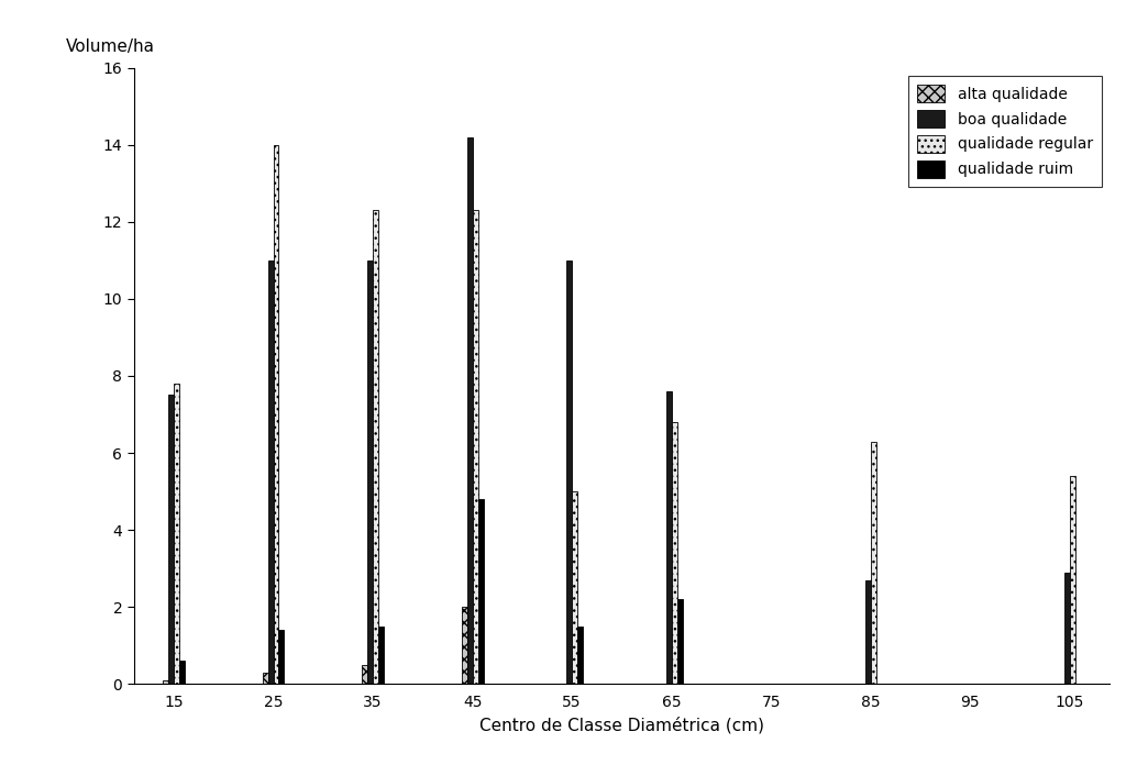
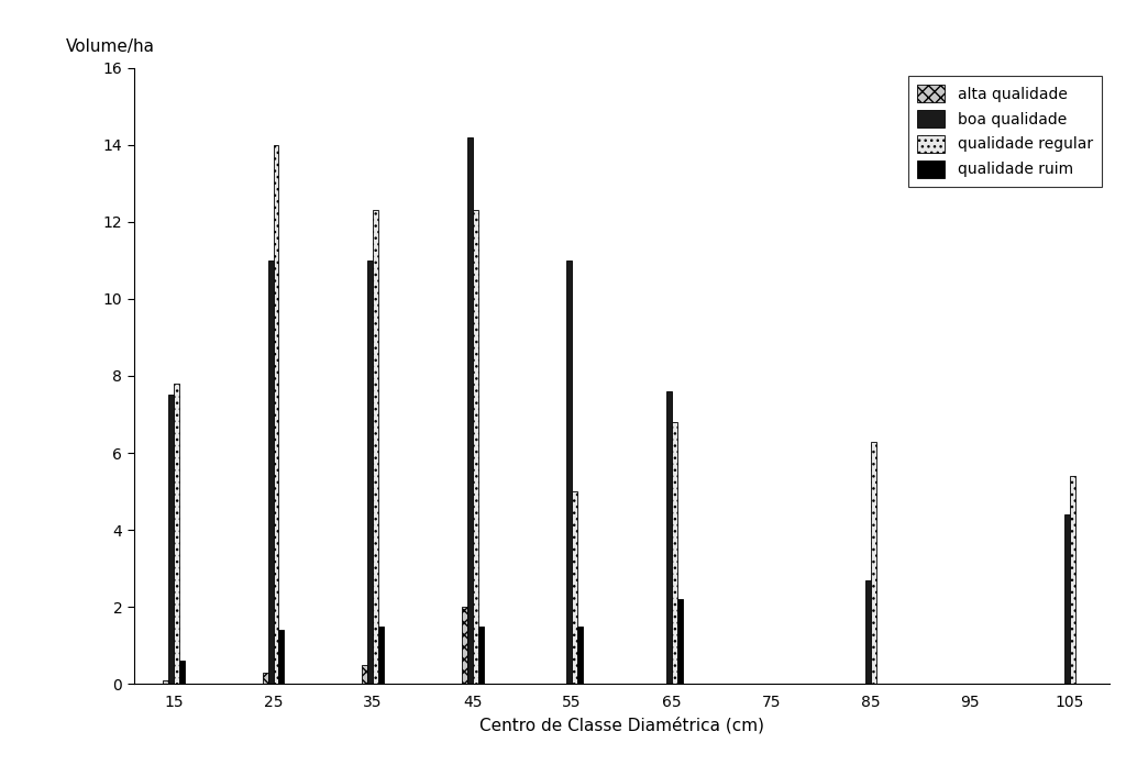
qualidade ruim/45: 4.8 -> 1.5
boa qualidade/105: 2.9 -> 4.4
